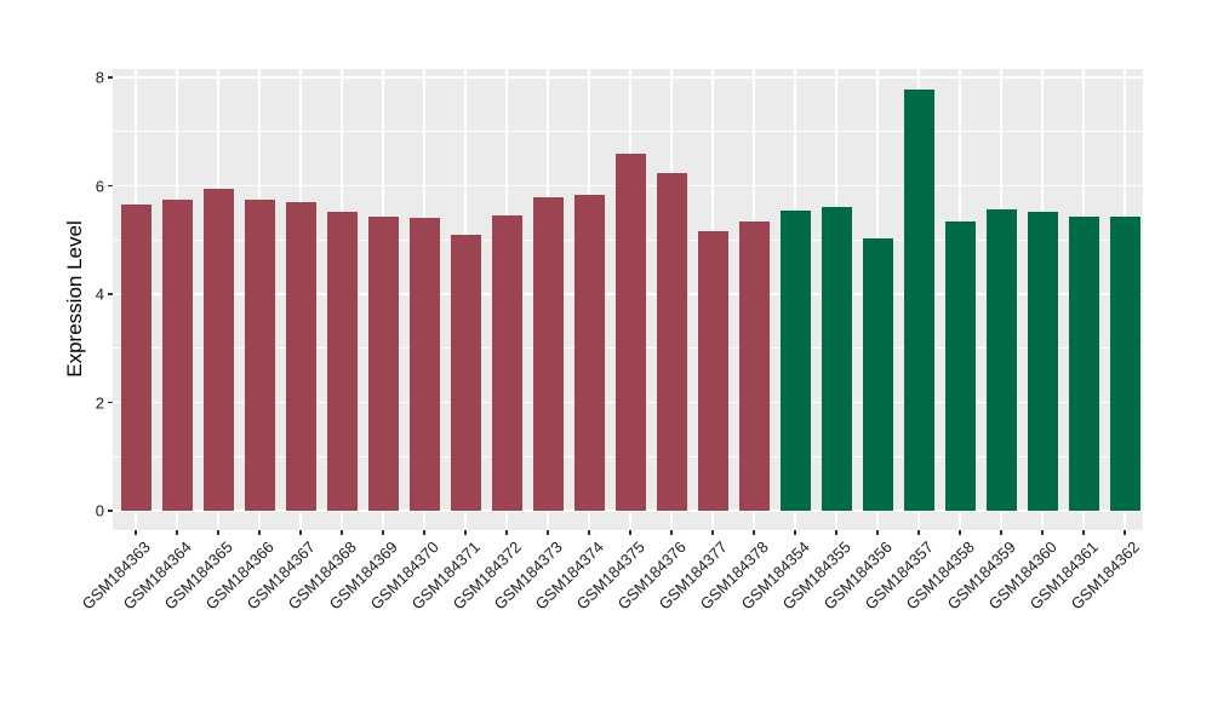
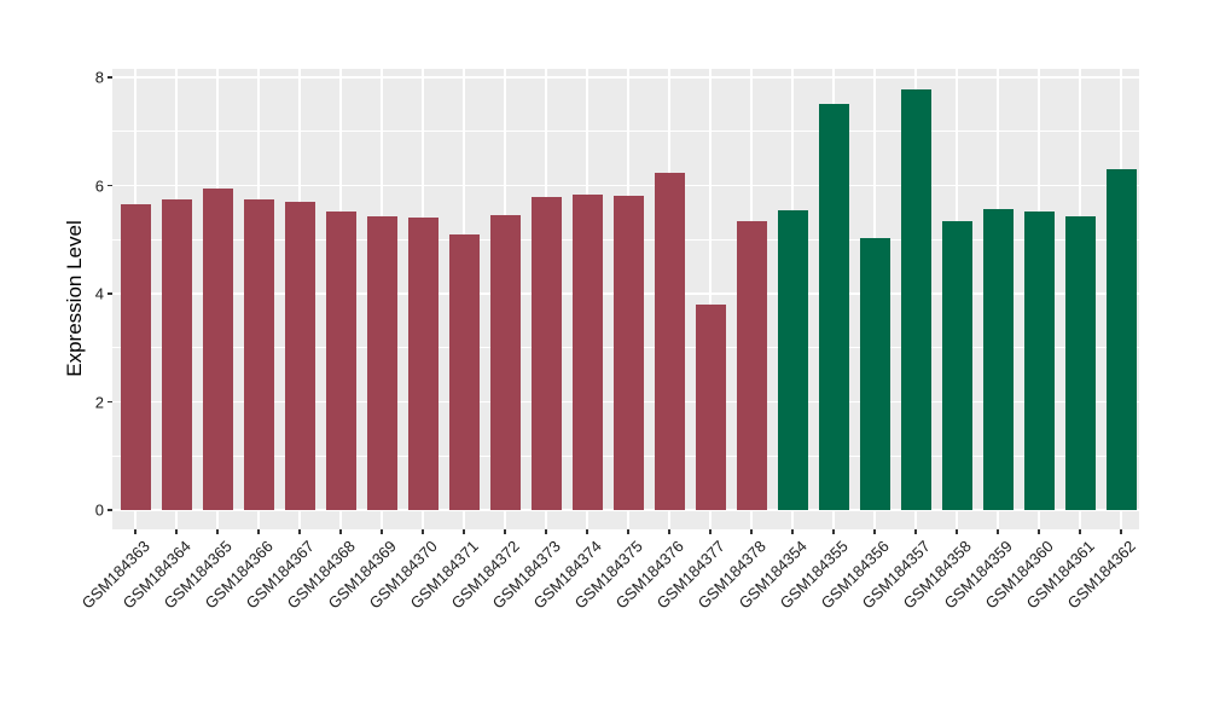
GSM184375: 6.6 -> 5.8
GSM184377: 5.2 -> 3.8
GSM184355: 5.6 -> 7.5
GSM184362: 5.4 -> 6.3
